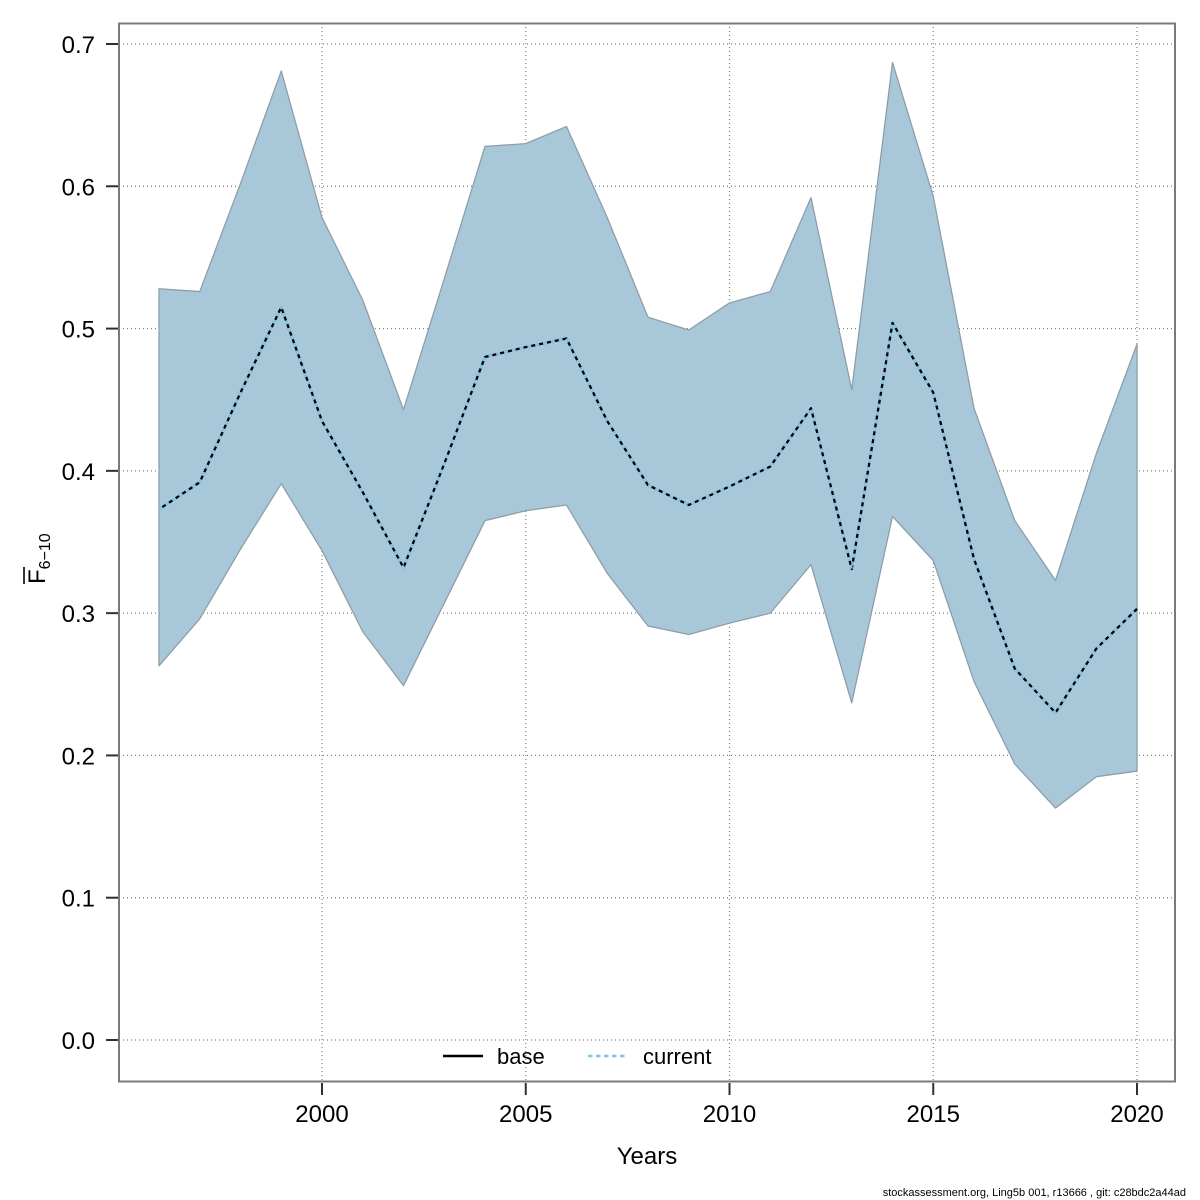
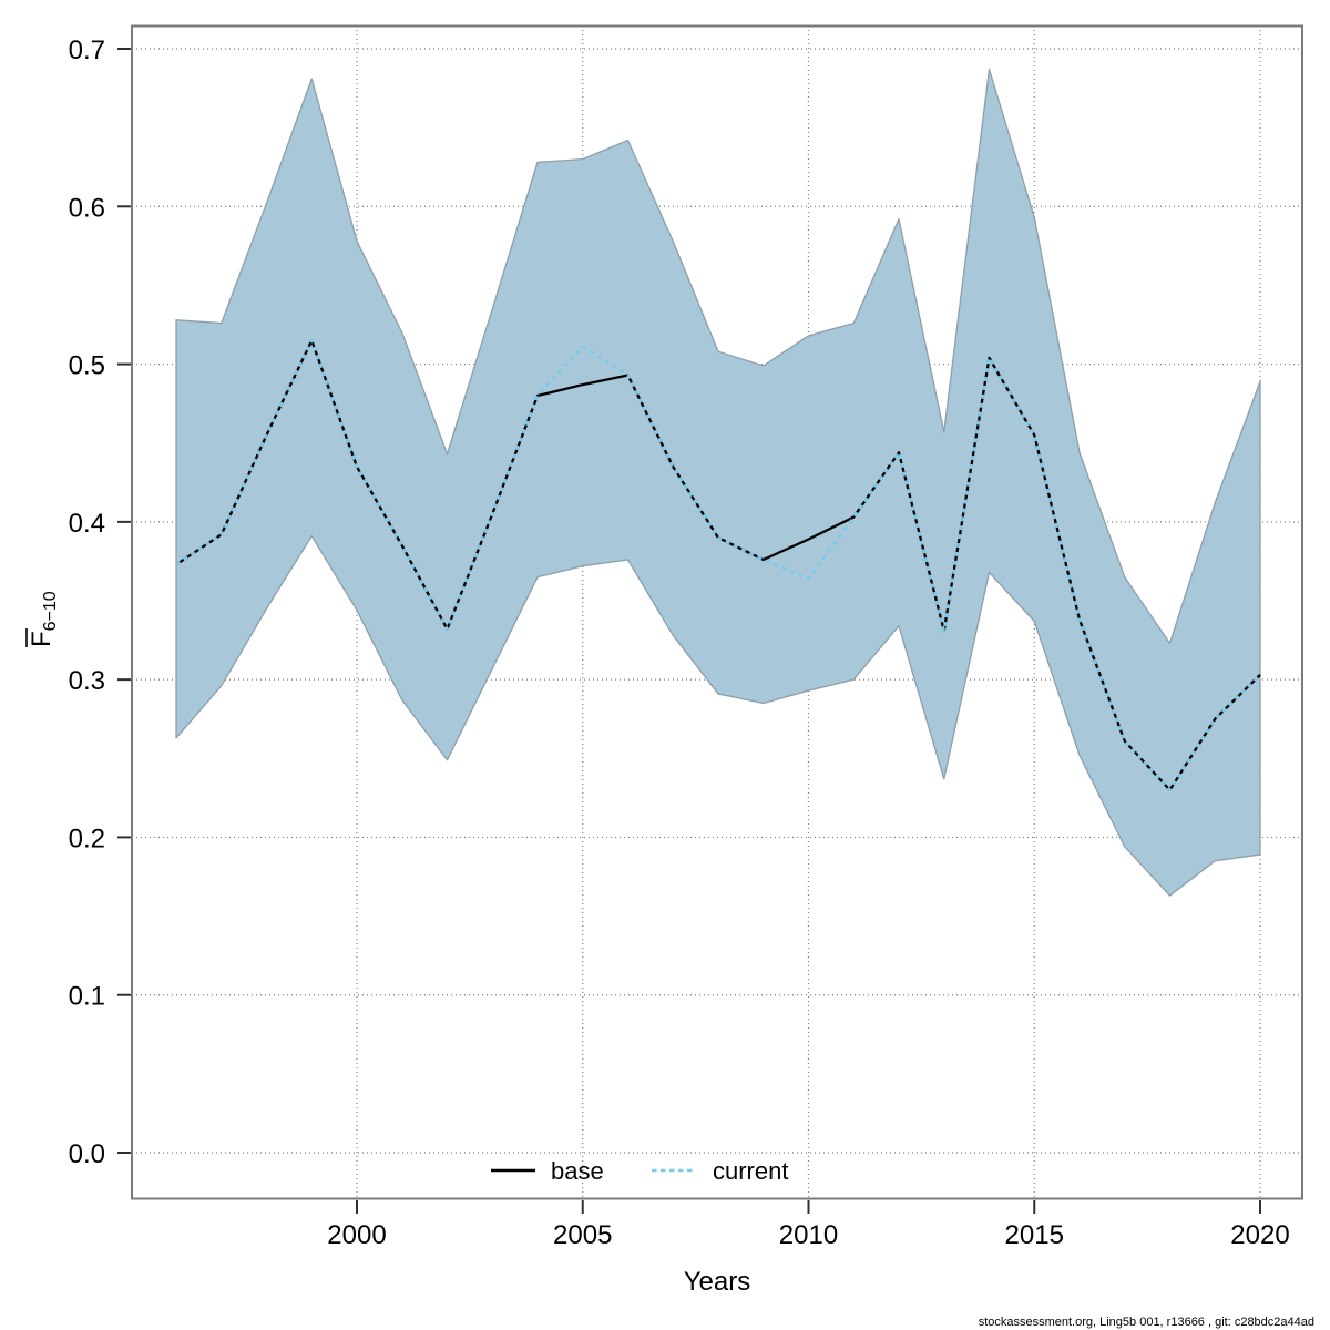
current/2005: 0.487 -> 0.511
current/2010: 0.389 -> 0.364
